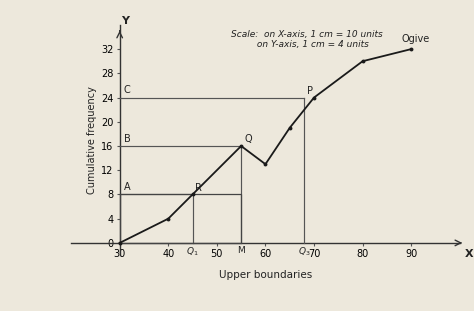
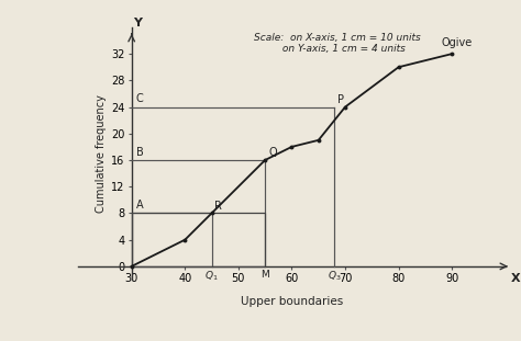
60: 13 -> 18
